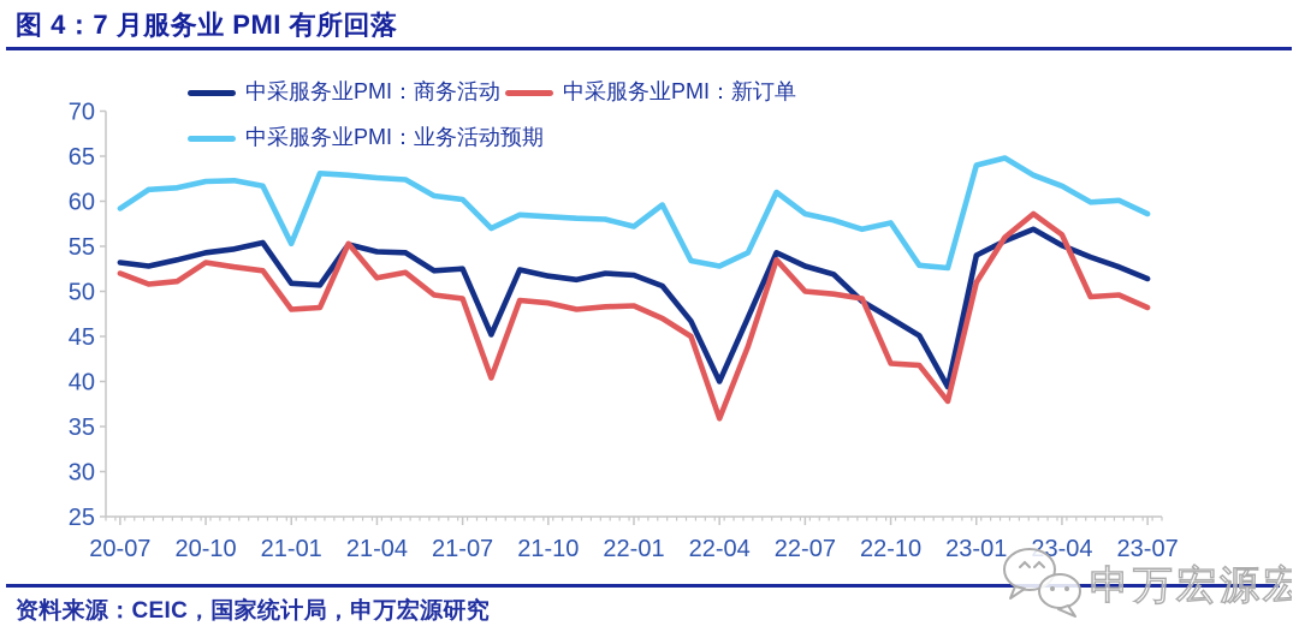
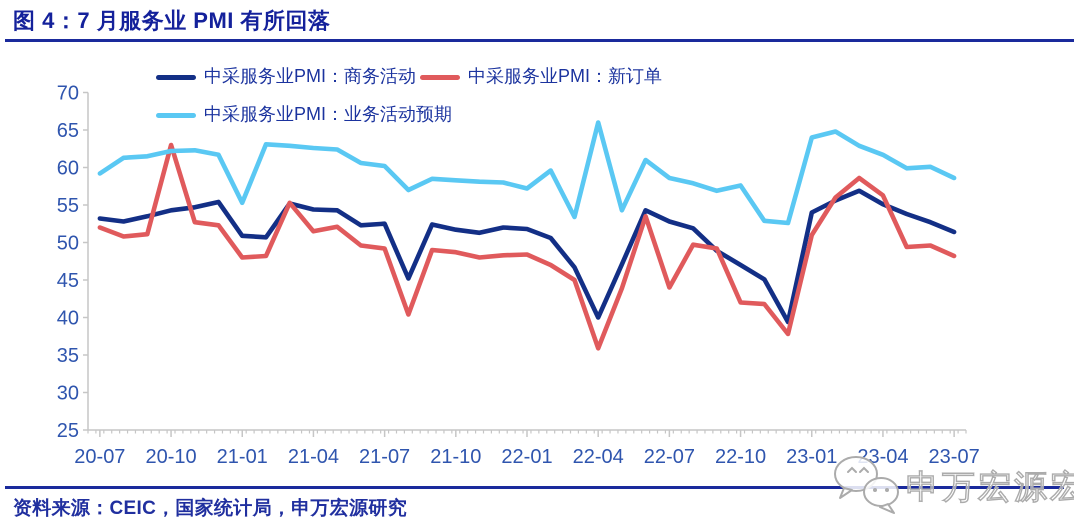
中采服务业PMI：新订单/20-10: 53 -> 63
中采服务业PMI：业务活动预期/22-04: 53 -> 66
中采服务业PMI：新订单/22-07: 50 -> 44
